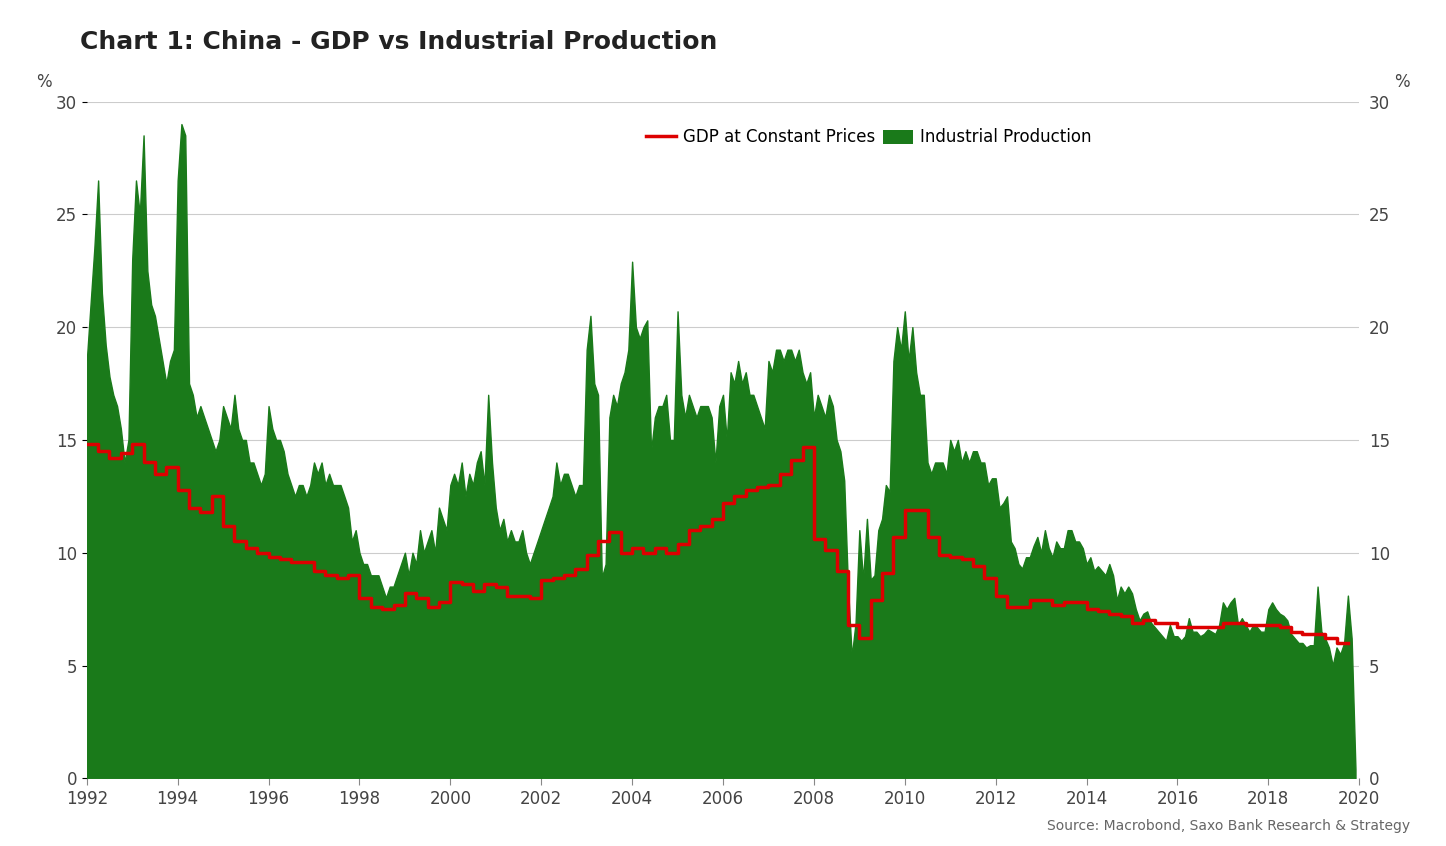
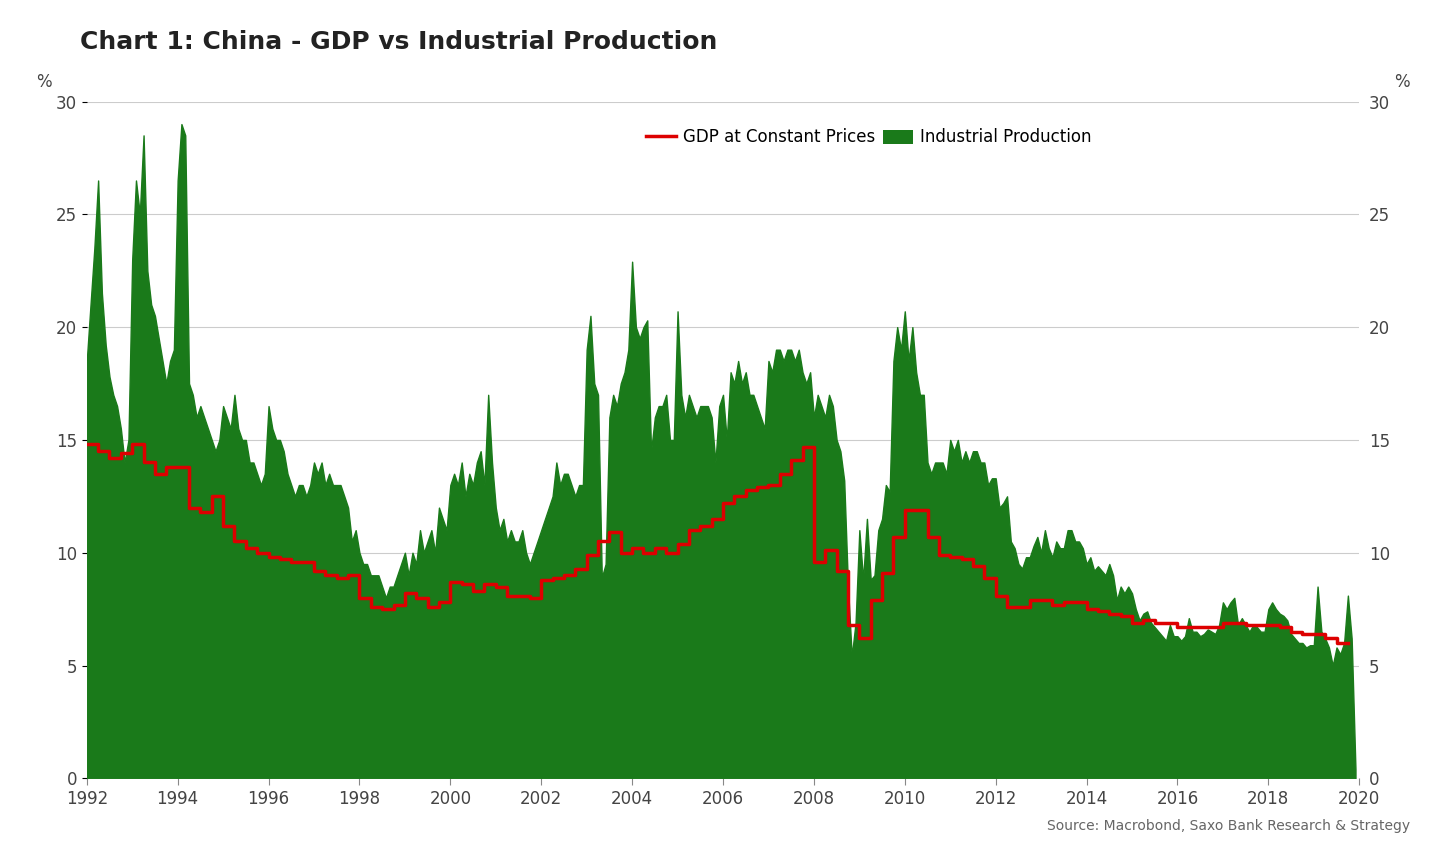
GDP at Constant Prices/1994: 12.8 -> 13.8
GDP at Constant Prices/2008: 10.6 -> 9.6
